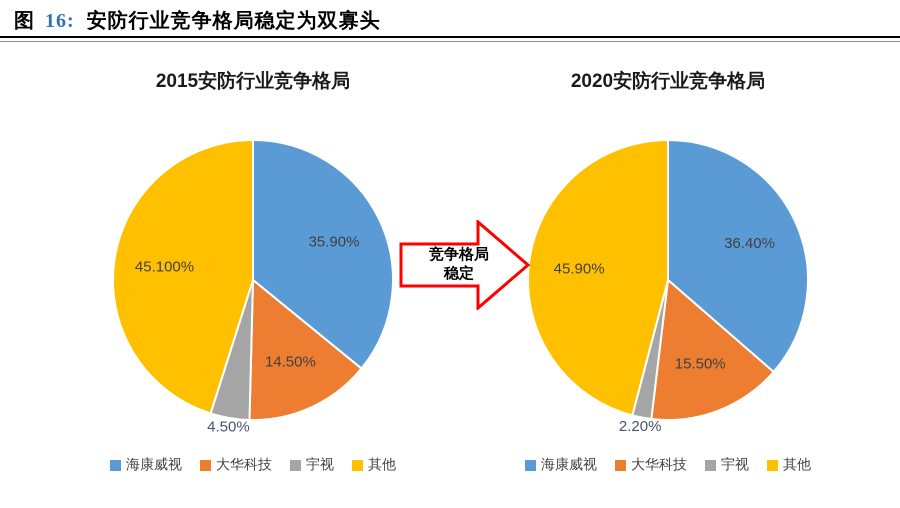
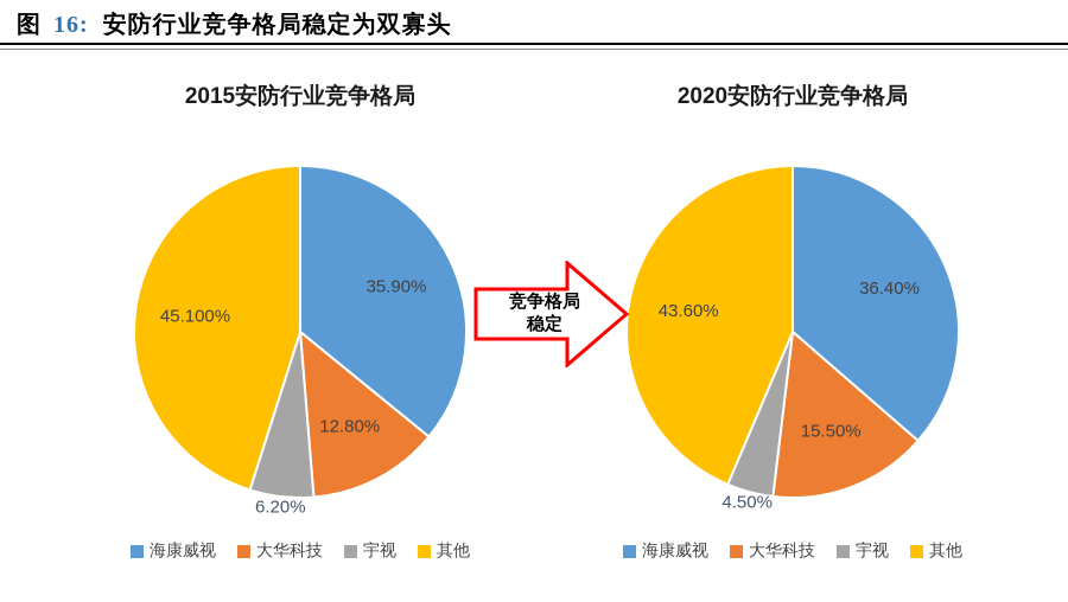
2015安防行业竞争格局/大华科技: 14.50% -> 12.80%
2015安防行业竞争格局/宇视: 4.50% -> 6.20%
2020安防行业竞争格局/宇视: 2.20% -> 4.50%
2020安防行业竞争格局/其他: 45.90% -> 43.60%
